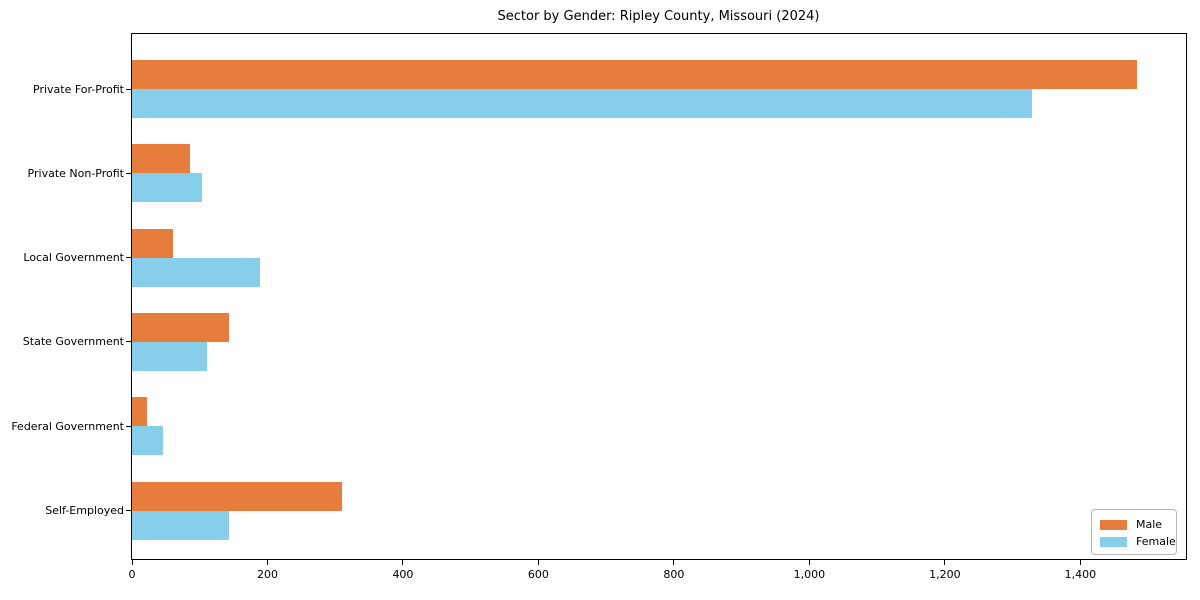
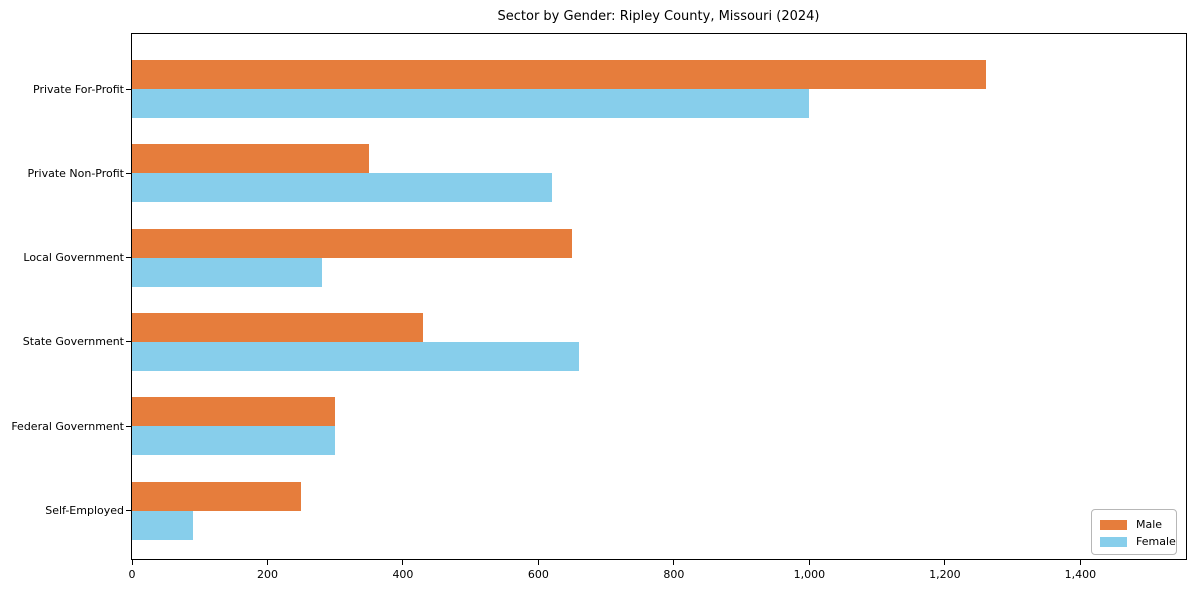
Male/Private For-Profit: 1480 -> 1260
Female/Private For-Profit: 1330 -> 1000
Male/Private Non-Profit: 80 -> 350
Female/Private Non-Profit: 100 -> 620
Male/Local Government: 60 -> 650
Female/Local Government: 190 -> 280
Male/State Government: 140 -> 430
Female/State Government: 110 -> 660
Male/Federal Government: 20 -> 300
Female/Federal Government: 50 -> 300
Male/Self-Employed: 310 -> 250
Female/Self-Employed: 140 -> 90
